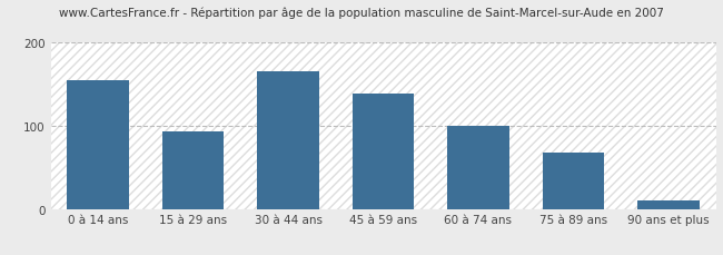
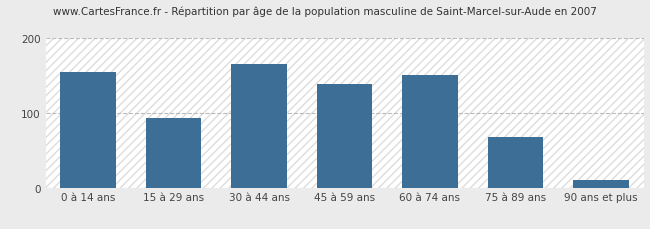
60 à 74 ans: 100 -> 150
